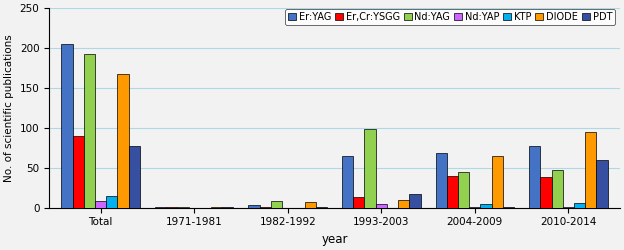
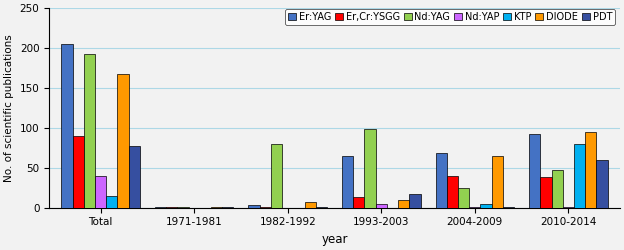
Nd:YAP/Total: 8 -> 40
Nd:YAG/1982-1992: 8 -> 80
Nd:YAG/2004-2009: 45 -> 24
Er:YAG/2010-2014: 77 -> 92
KTP/2010-2014: 6 -> 80
